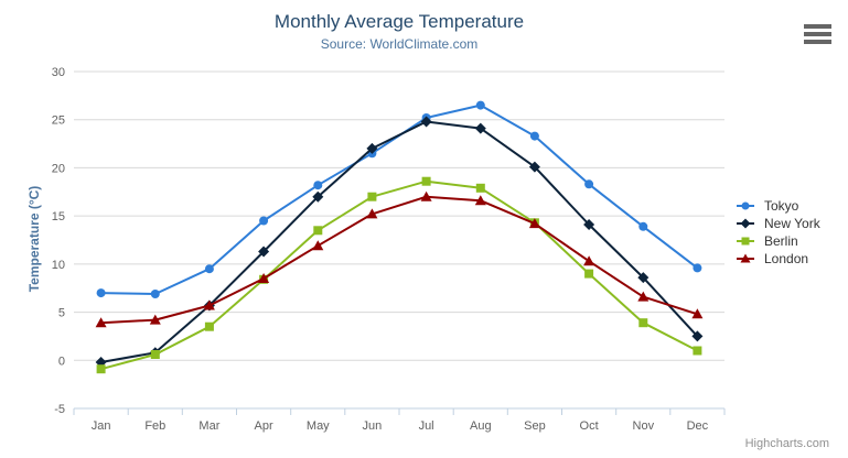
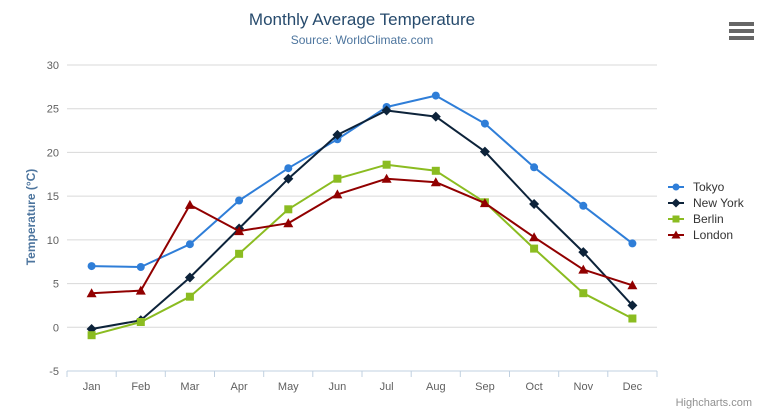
London/Mar: 6 -> 14
London/Apr: 8 -> 11
